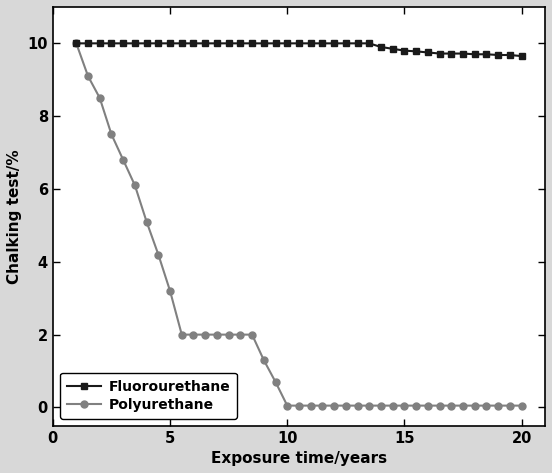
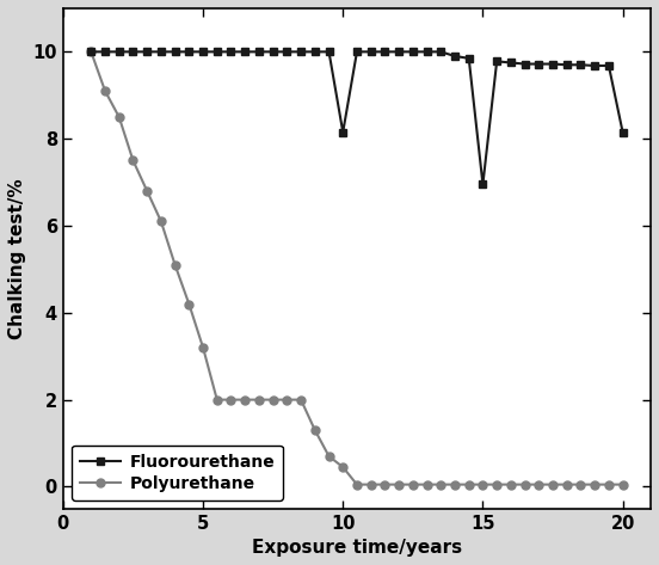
Fluorourethane/10: 10.00 -> 8.15
Polyurethane/10: 0.05 -> 0.45
Fluorourethane/15: 9.80 -> 6.95
Fluorourethane/20: 9.65 -> 8.15
